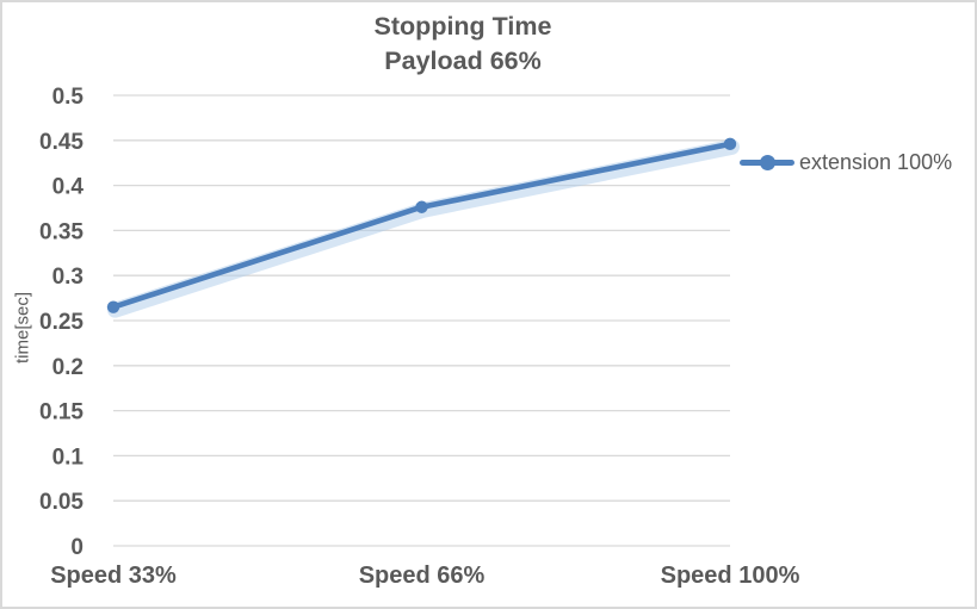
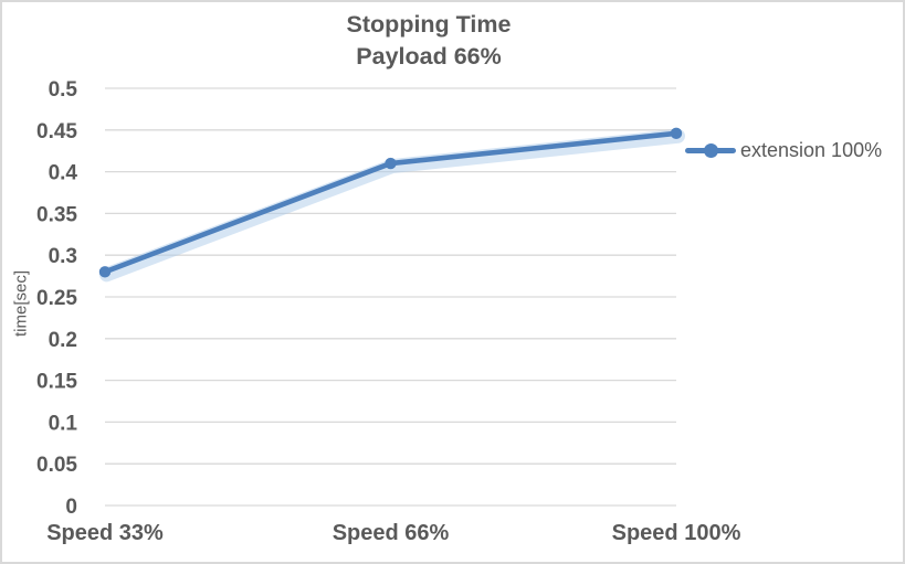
Speed 33%: 0.27 -> 0.28
Speed 66%: 0.38 -> 0.41
